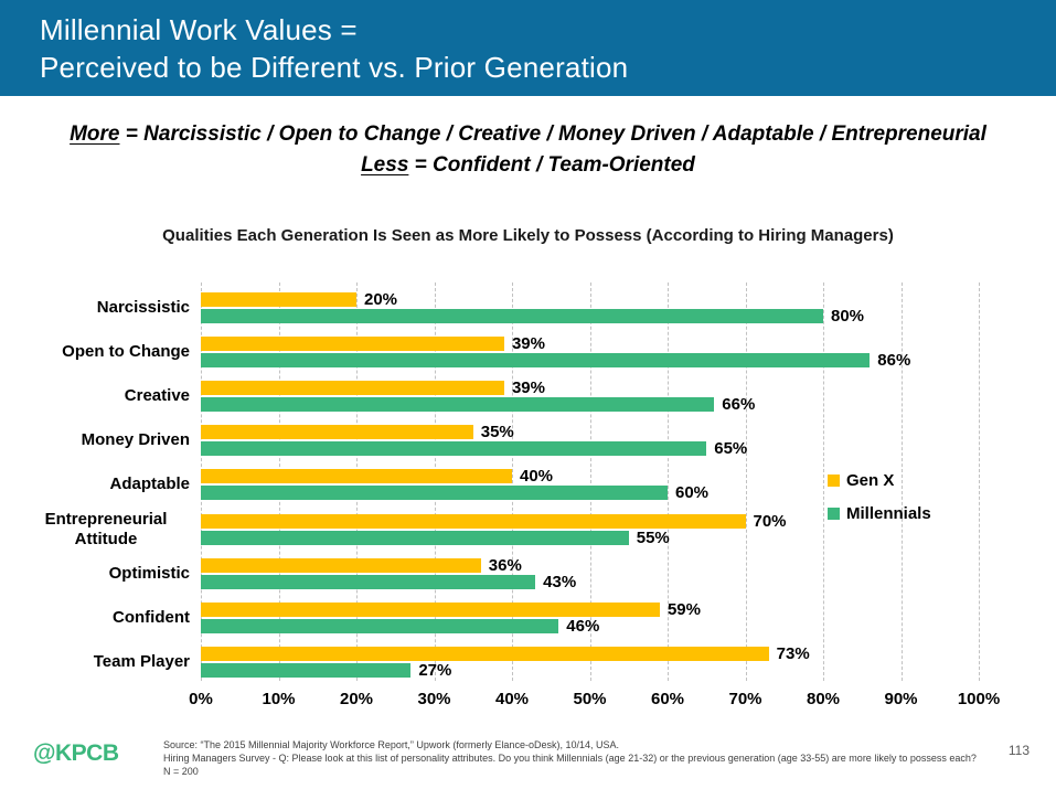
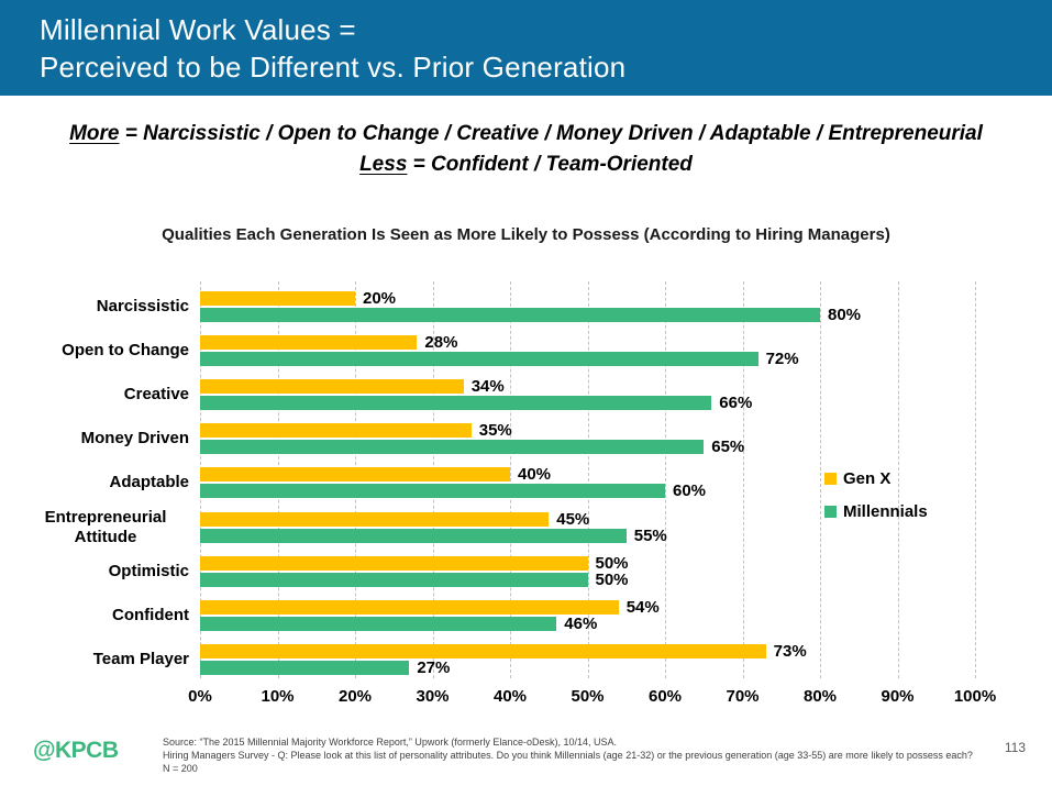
Gen X/Open to Change: 39% -> 28%
Millennials/Open to Change: 86% -> 72%
Gen X/Creative: 39% -> 34%
Gen X/Entrepreneurial Attitude: 70% -> 45%
Gen X/Optimistic: 36% -> 50%
Millennials/Optimistic: 43% -> 50%
Gen X/Confident: 59% -> 54%
